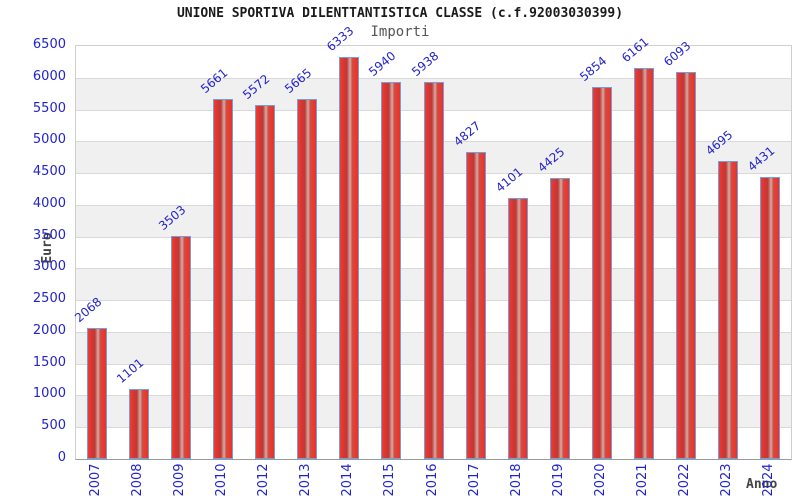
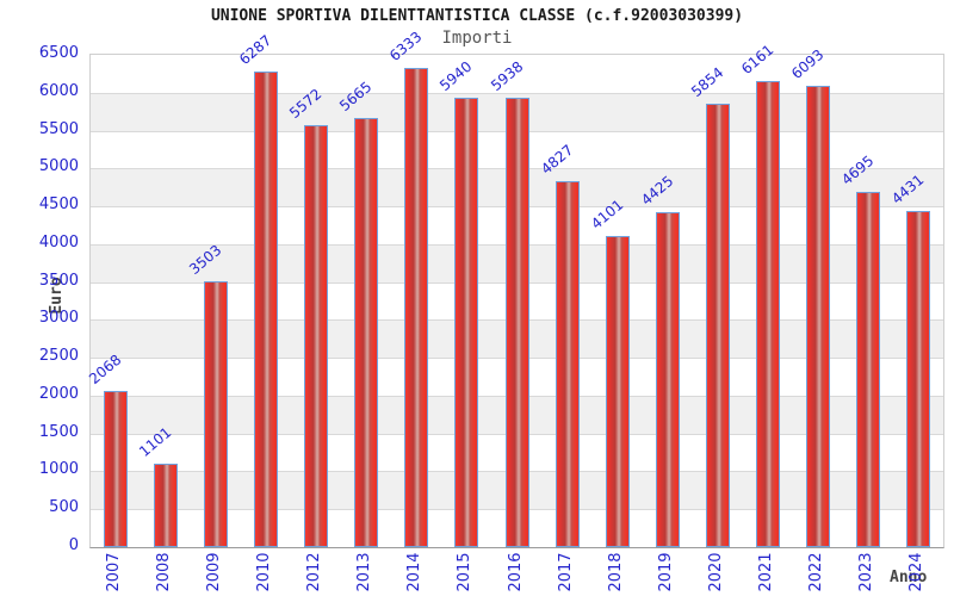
2010: 5661 -> 6287
